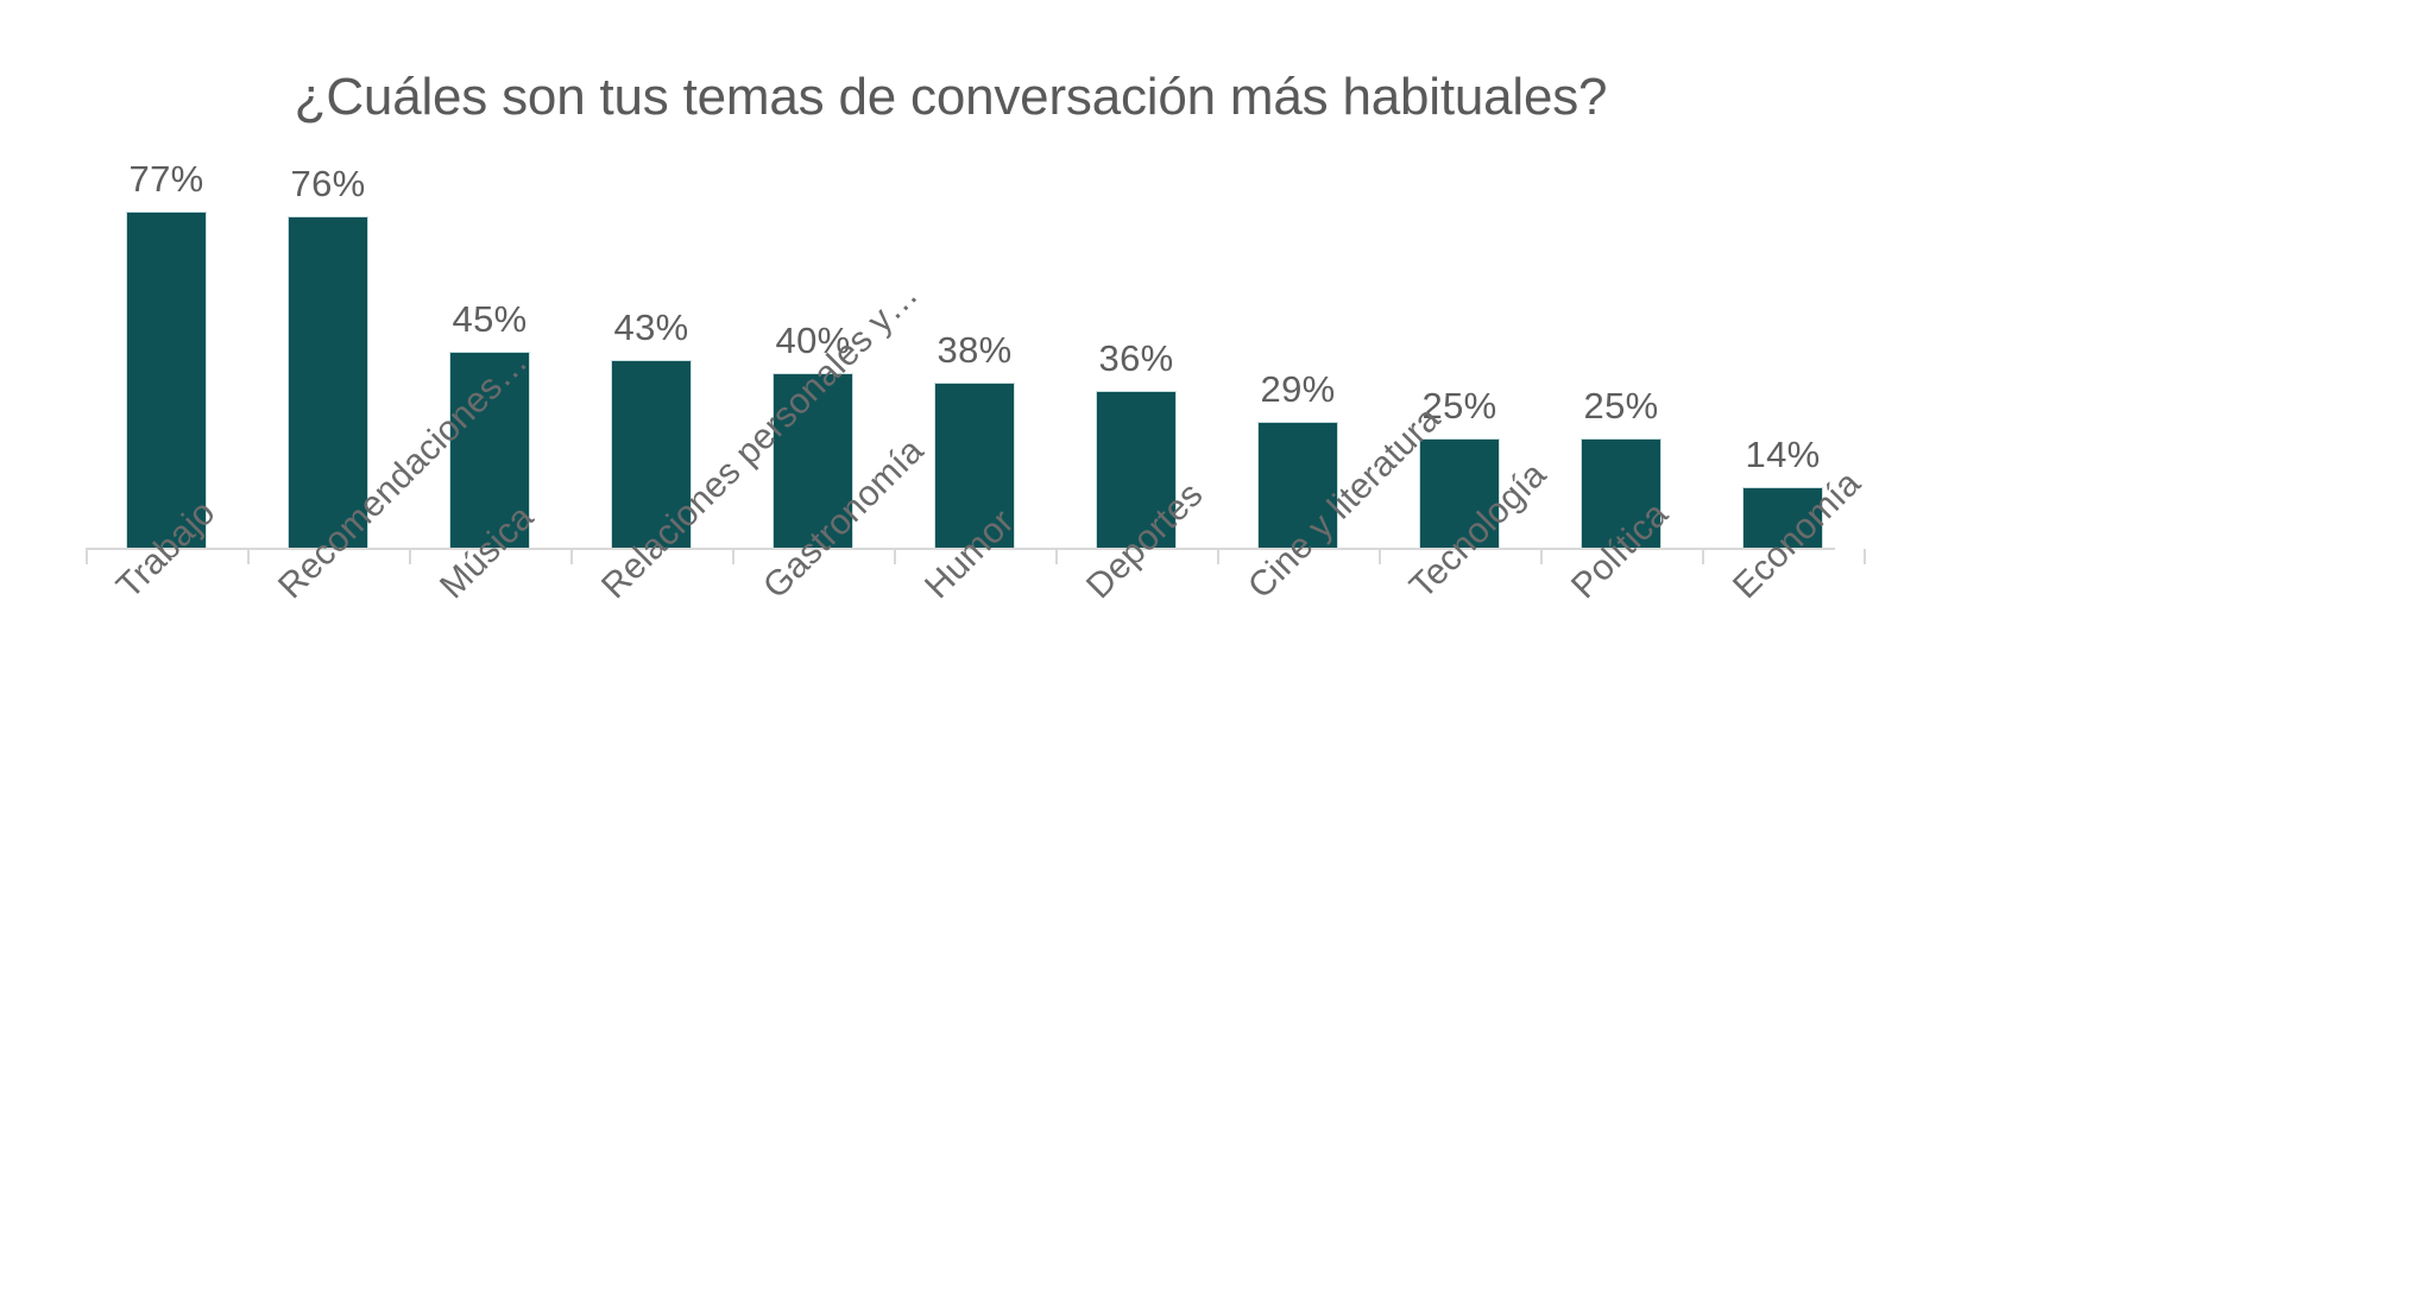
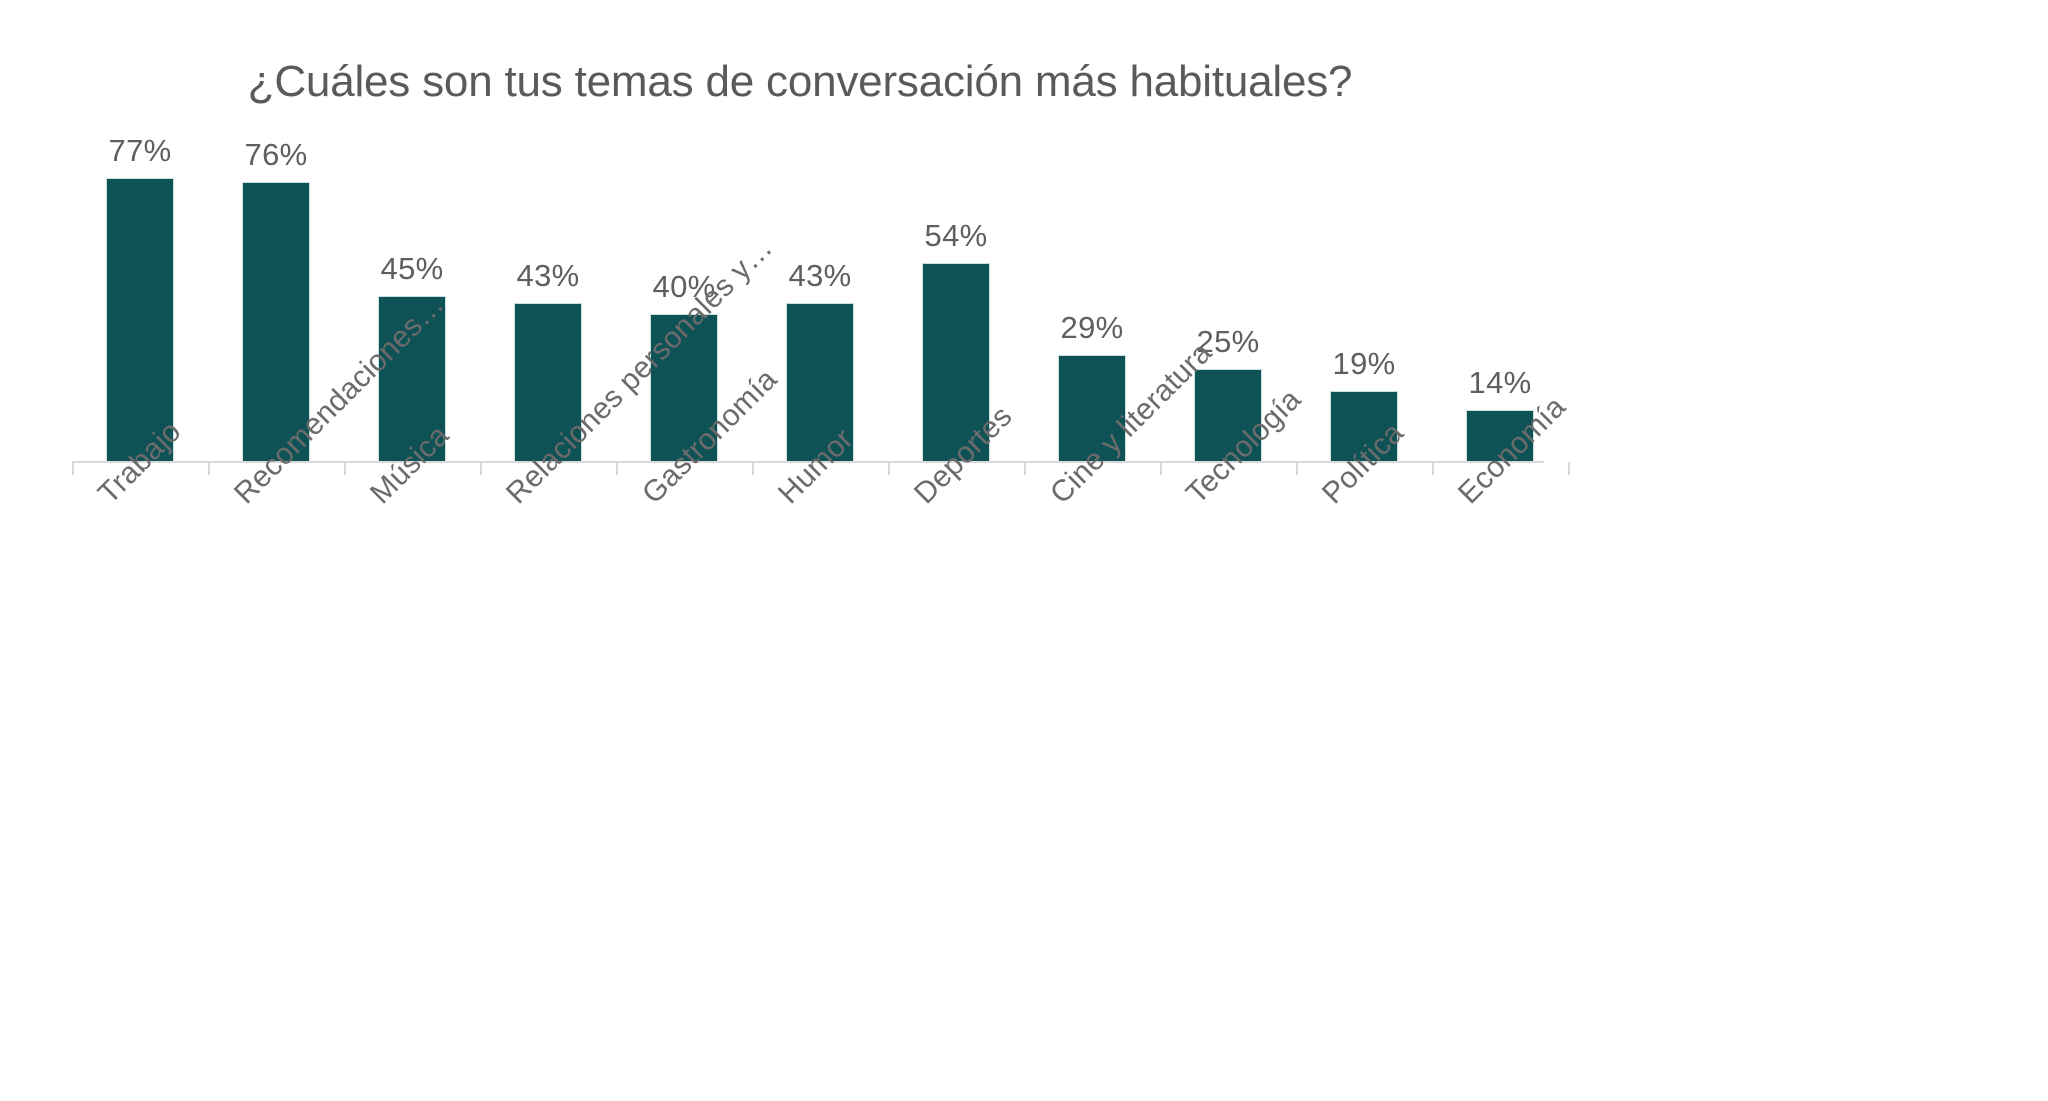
Humor: 38% -> 43%
Deportes: 36% -> 54%
Política: 25% -> 19%
